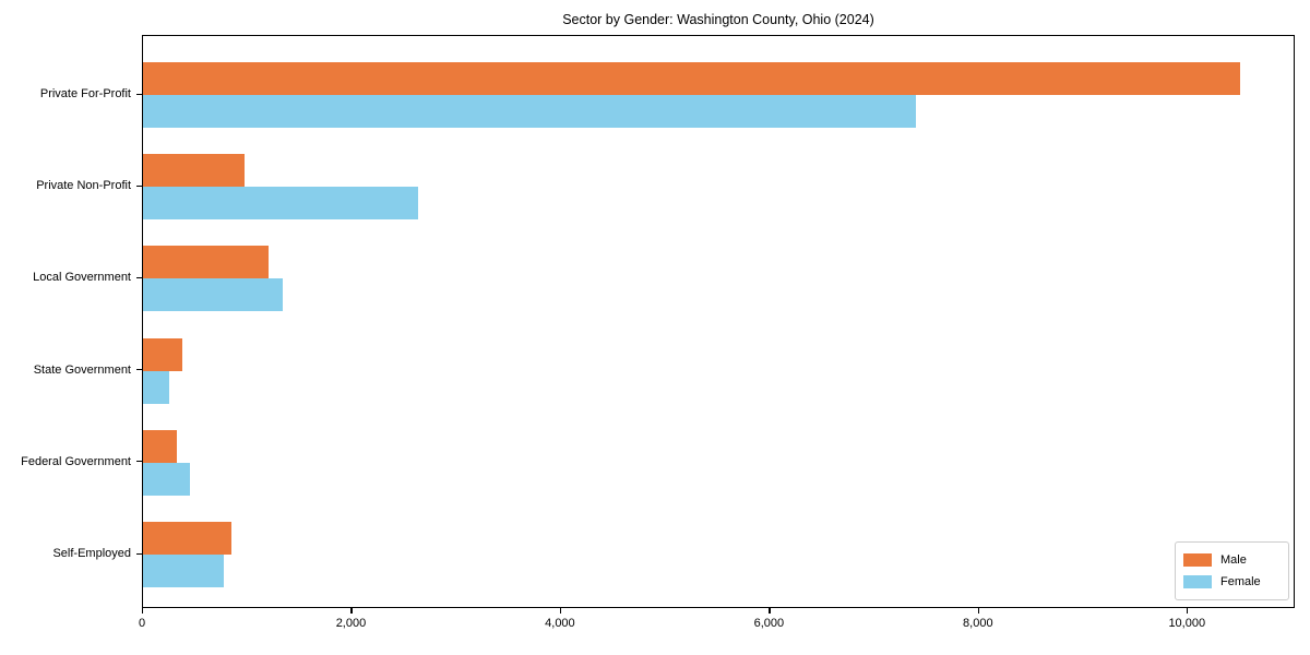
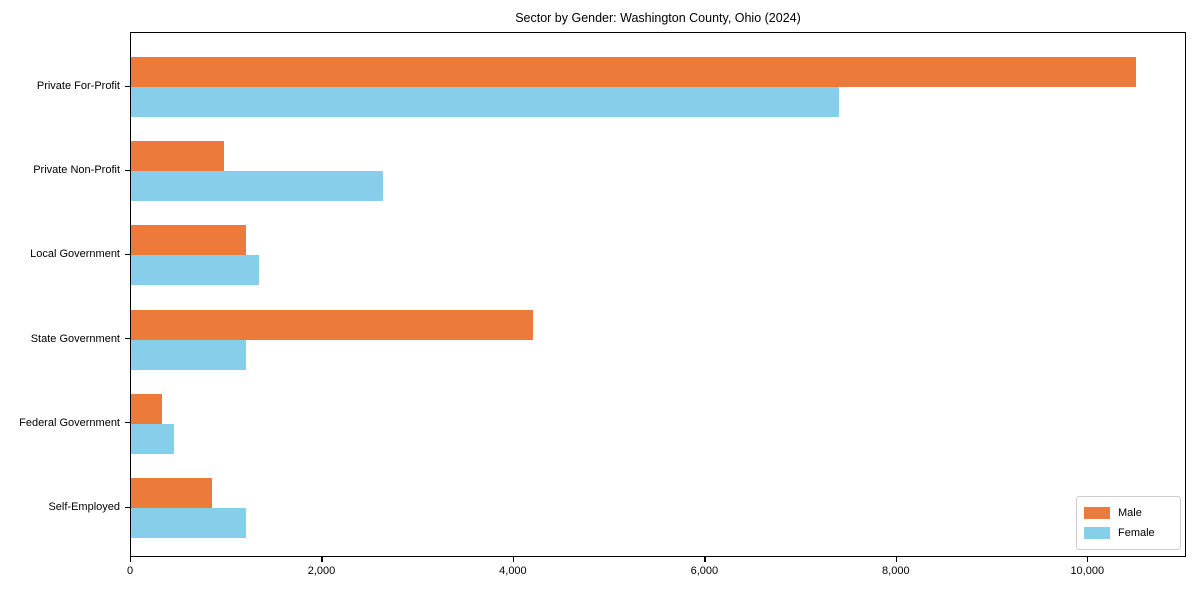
Male/State Government: 400 -> 4200
Female/State Government: 200 -> 1200
Female/Self-Employed: 800 -> 1200
